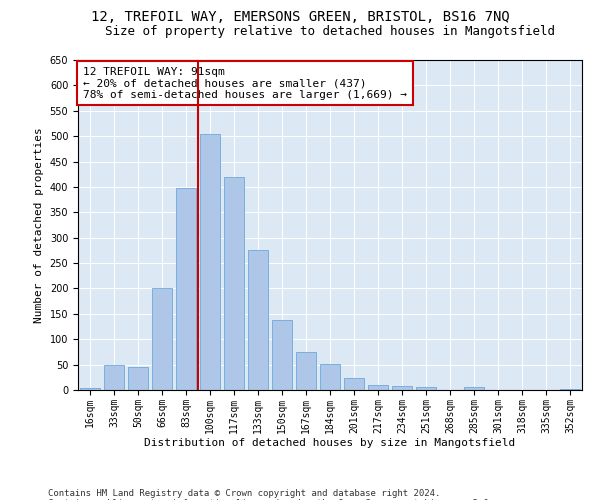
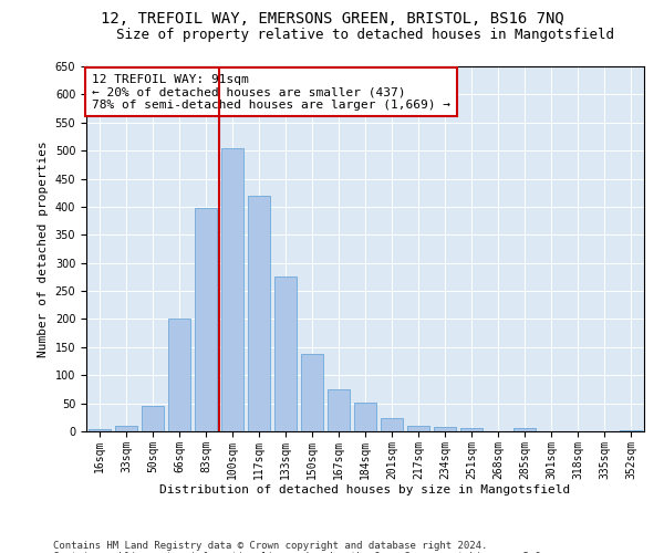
33sqm: 50 -> 10
